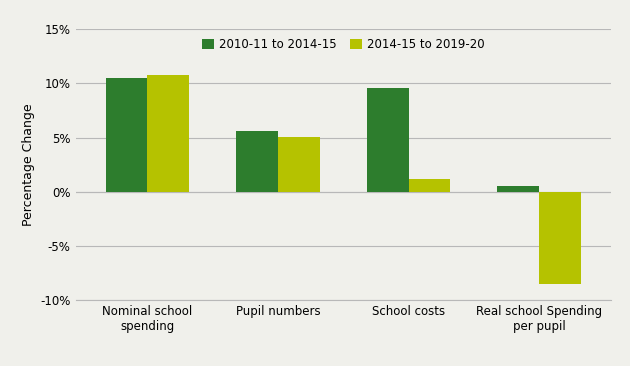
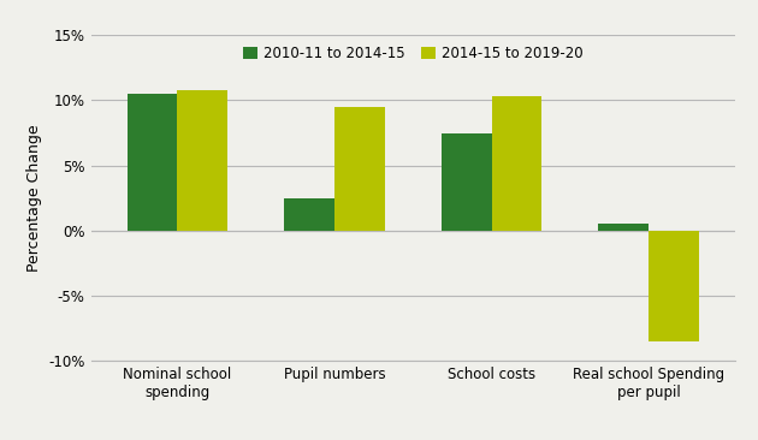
2010-11 to 2014-15/Pupil numbers: 5.6% -> 2.5%
2014-15 to 2019-20/Pupil numbers: 5.1% -> 9.5%
2010-11 to 2014-15/School costs: 9.6% -> 7.5%
2014-15 to 2019-20/School costs: 1.2% -> 10.3%
